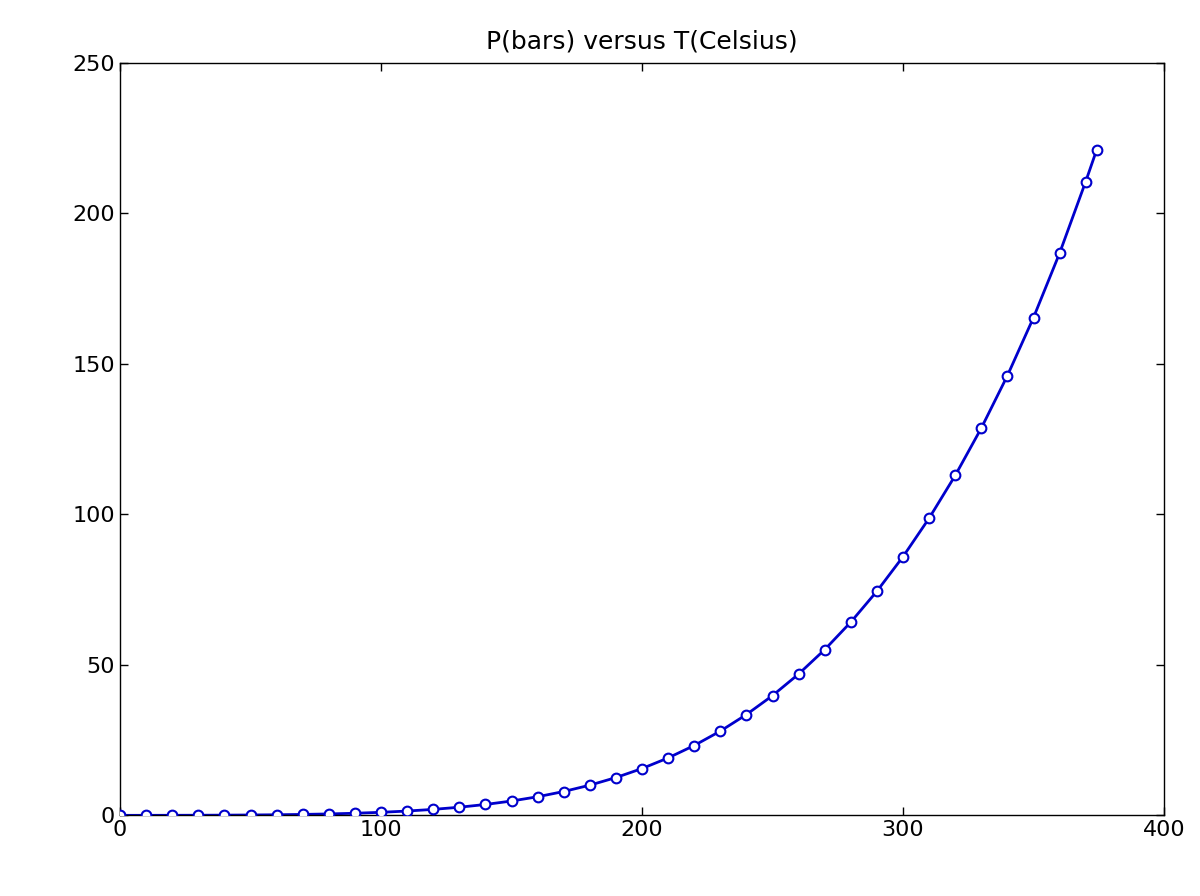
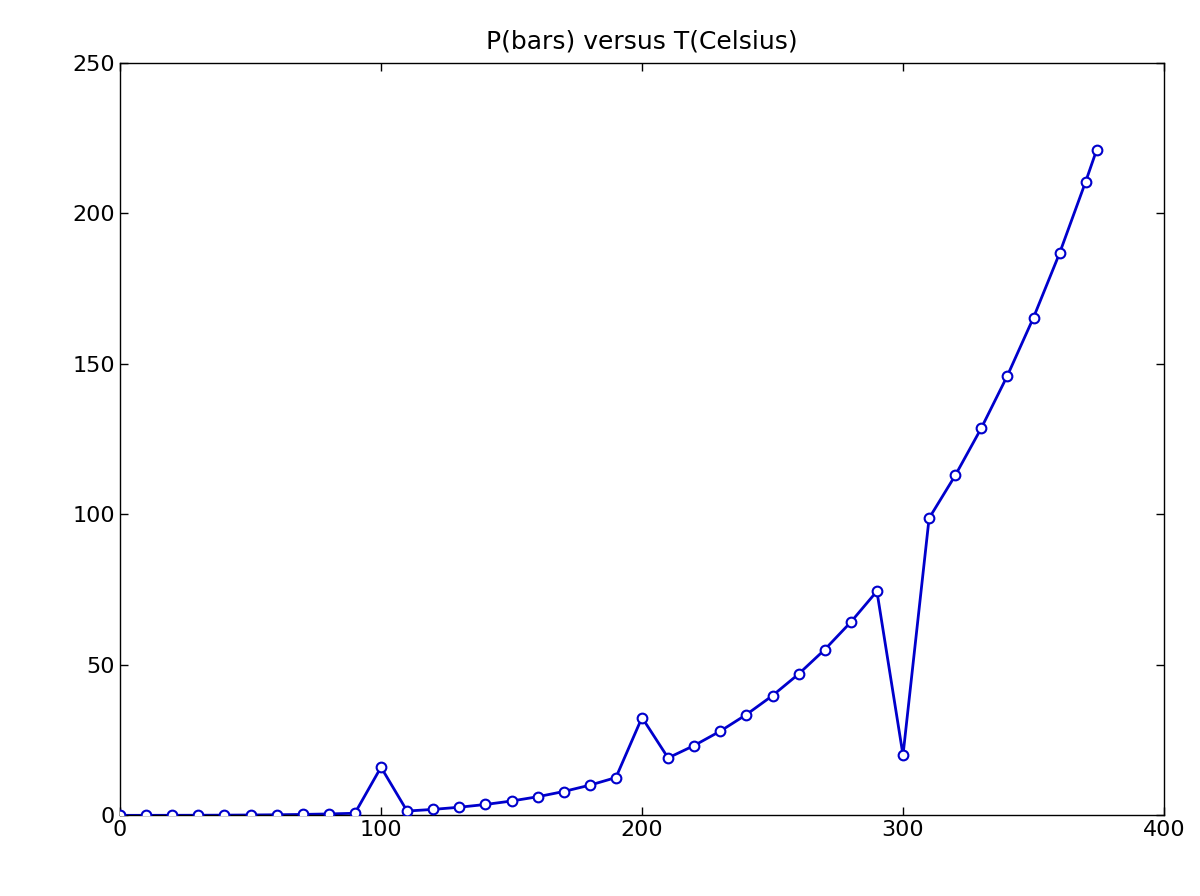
100: 1.0 -> 16.0
200: 15.5 -> 32.5
300: 85.9 -> 20.0
